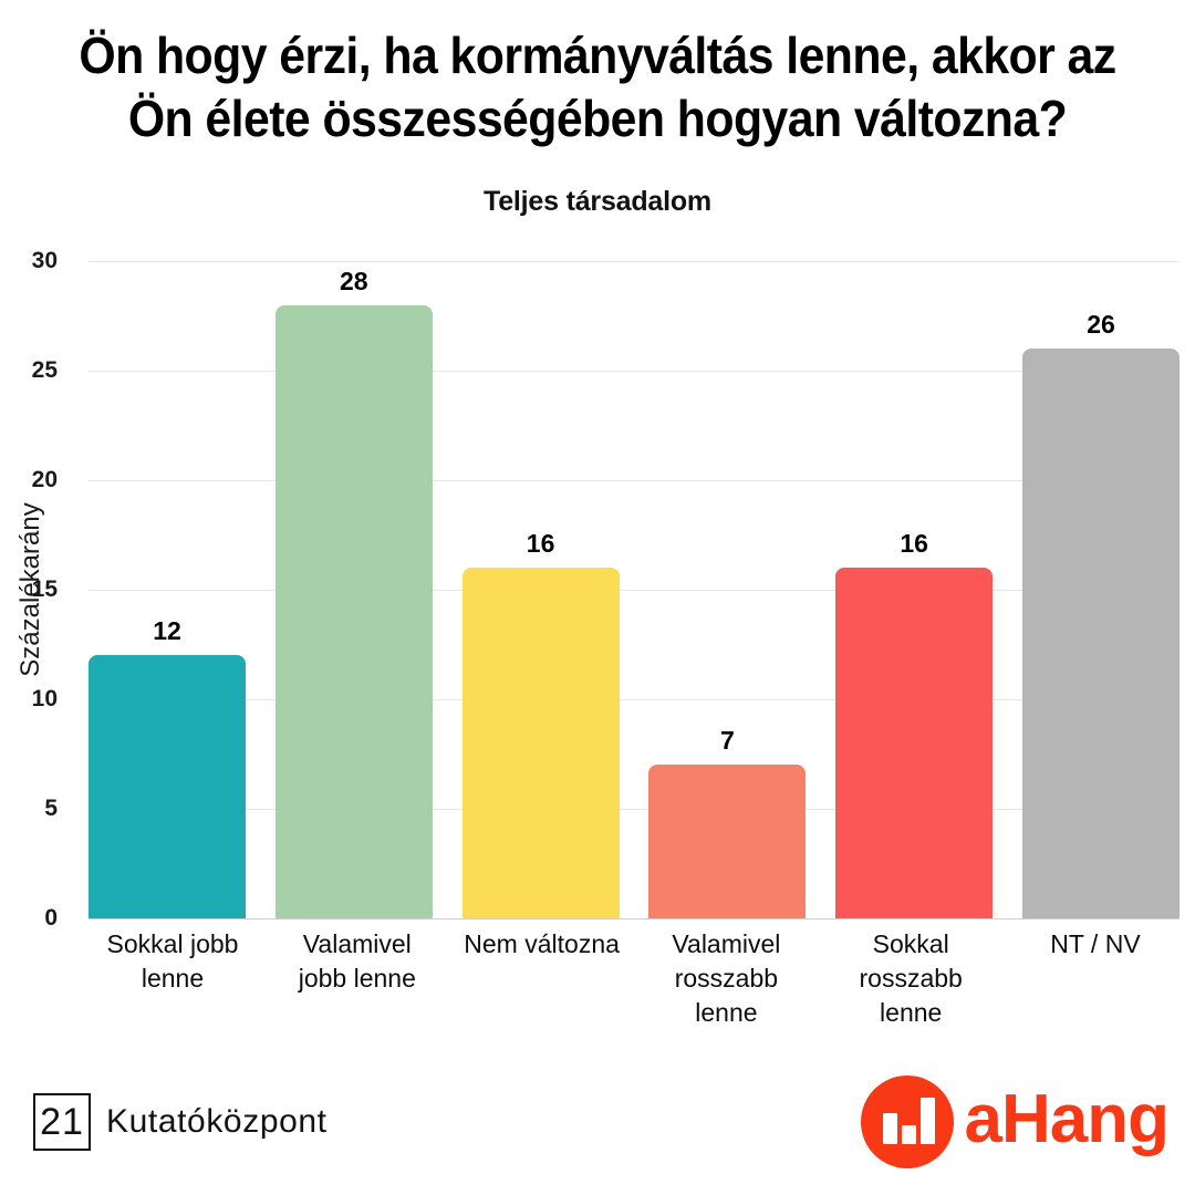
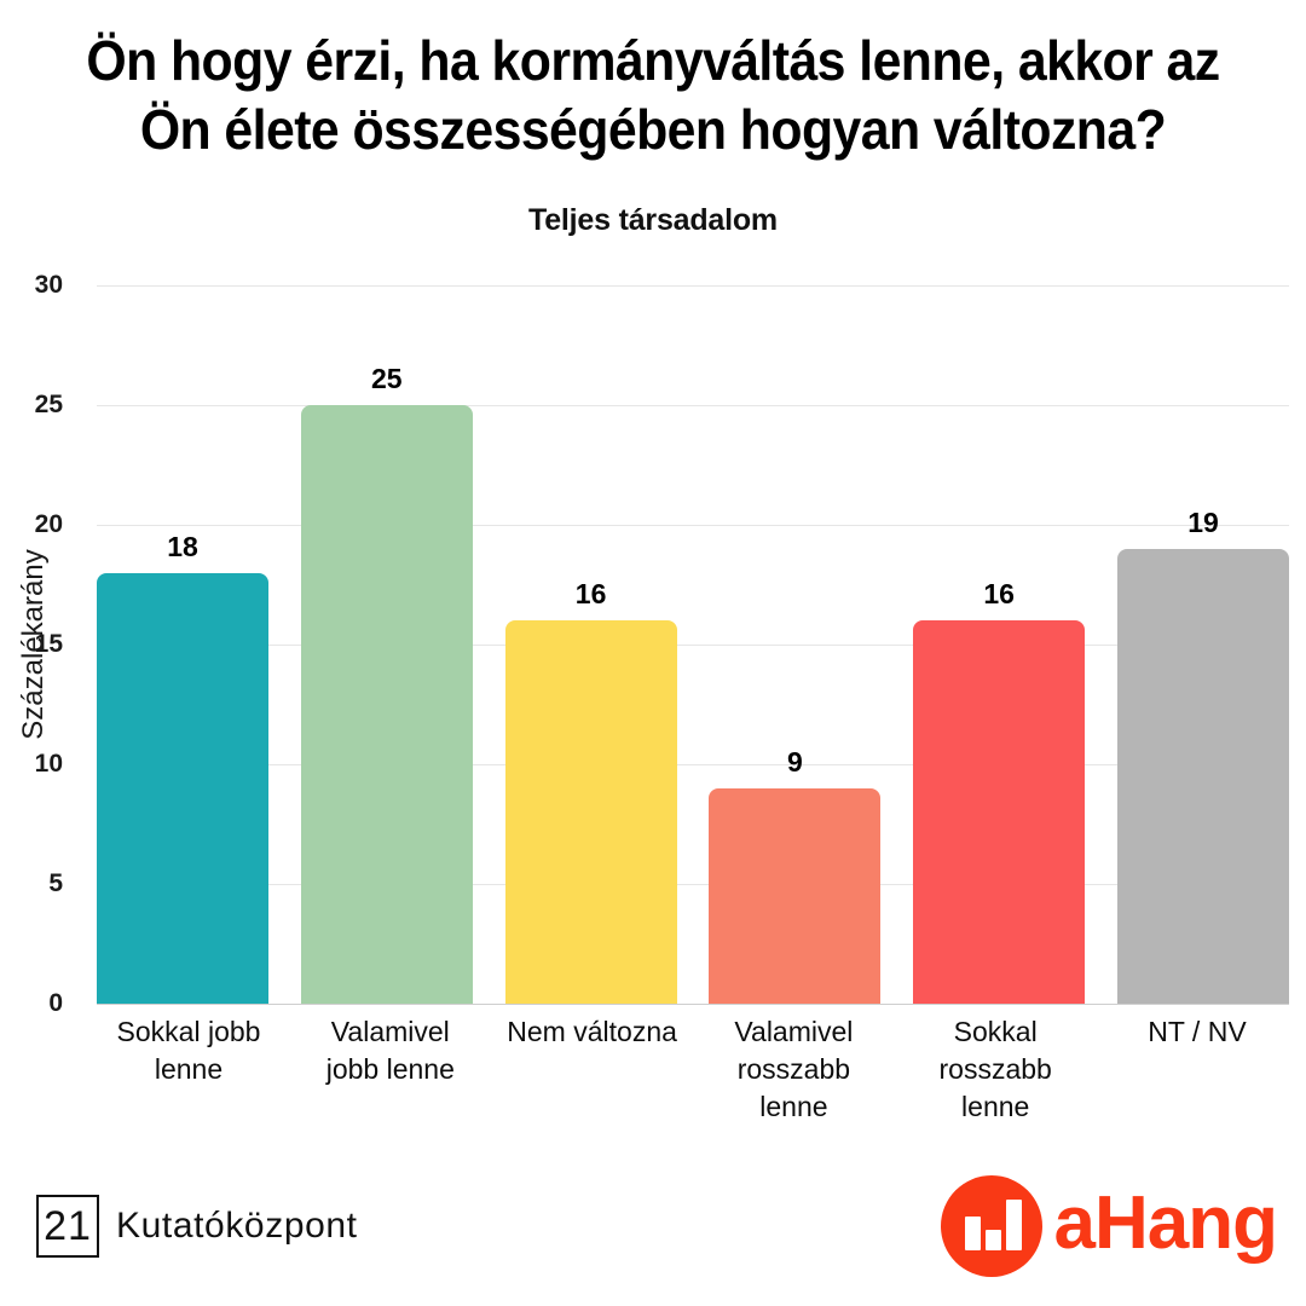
Sokkal jobb lenne: 12 -> 18
Valamivel jobb lenne: 28 -> 25
Valamivel rosszabb lenne: 7 -> 9
NT / NV: 26 -> 19
